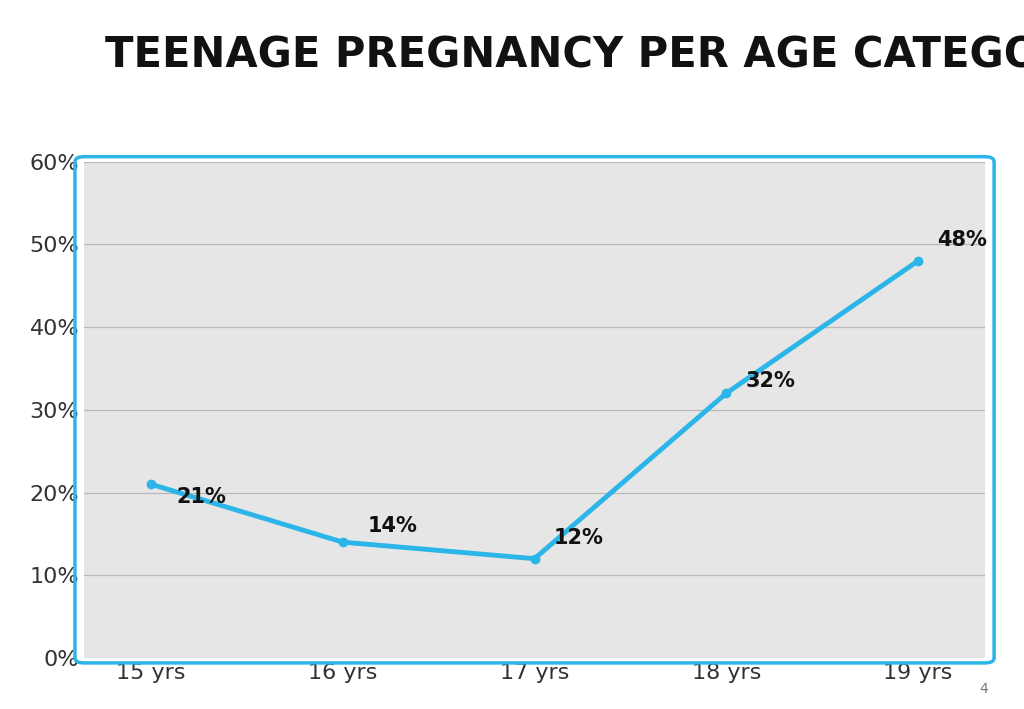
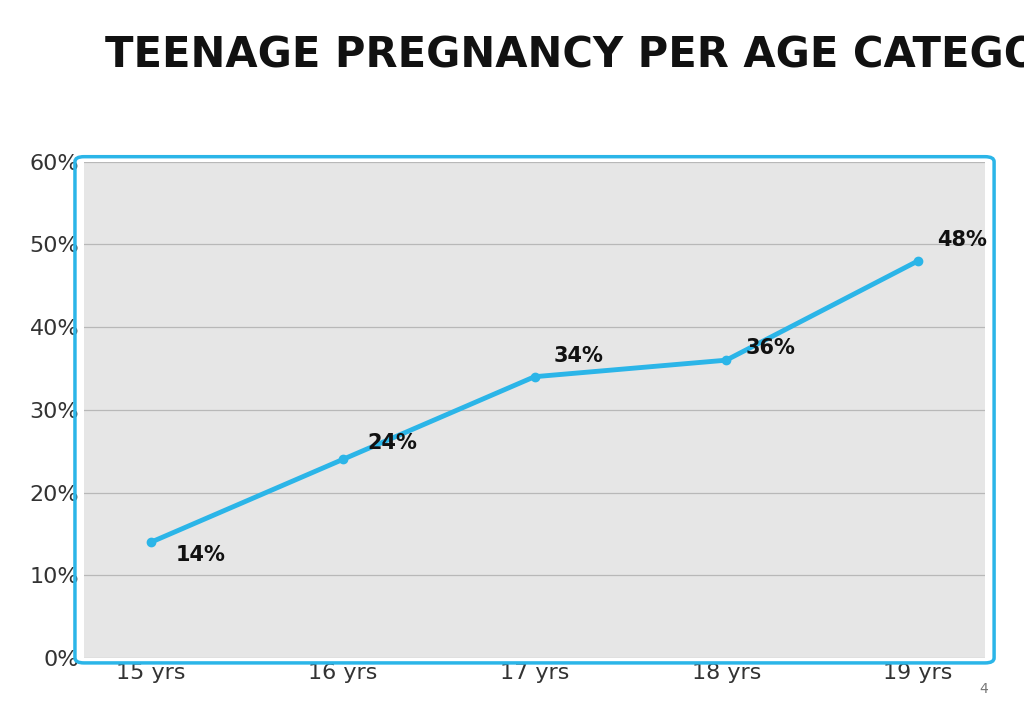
15 yrs: 21% -> 14%
16 yrs: 14% -> 24%
17 yrs: 12% -> 34%
18 yrs: 32% -> 36%
